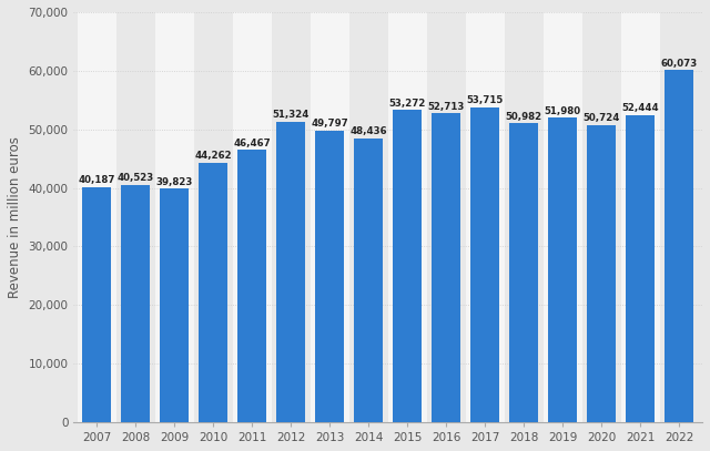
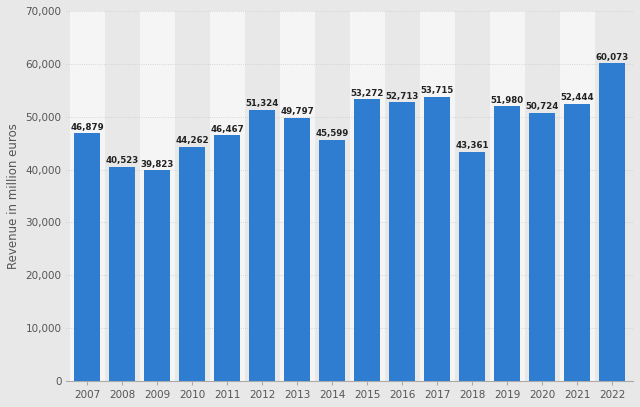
2007: 40,187 -> 46,879
2014: 48,436 -> 45,599
2018: 50,982 -> 43,361
